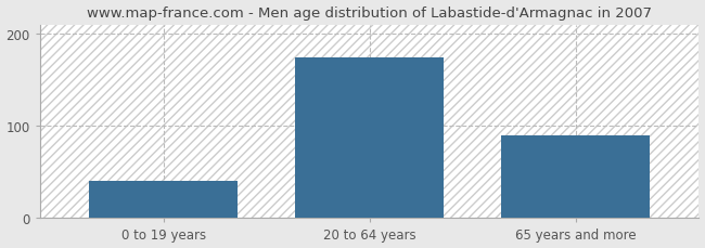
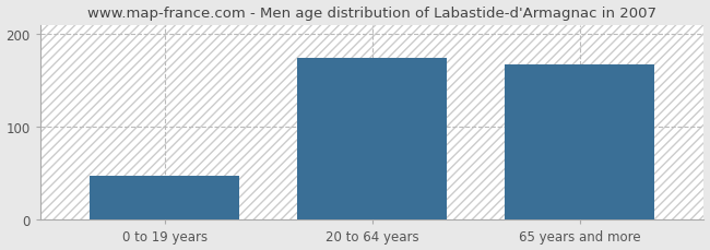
0 to 19 years: 40 -> 48
65 years and more: 90 -> 168
